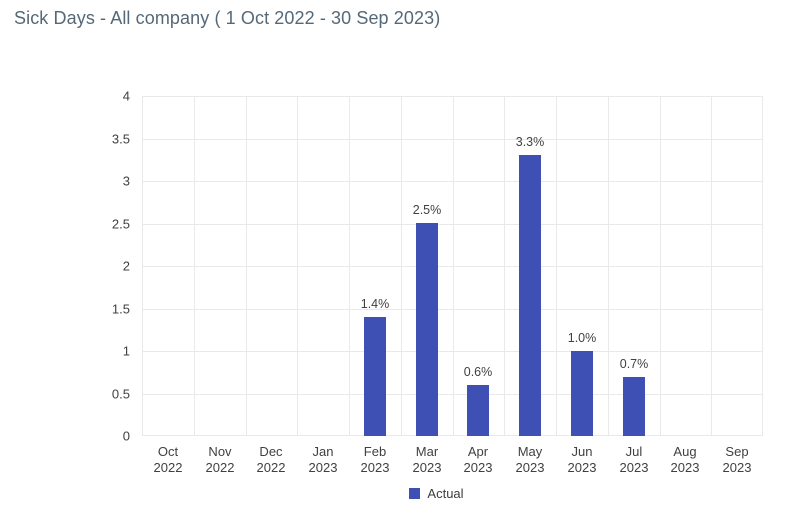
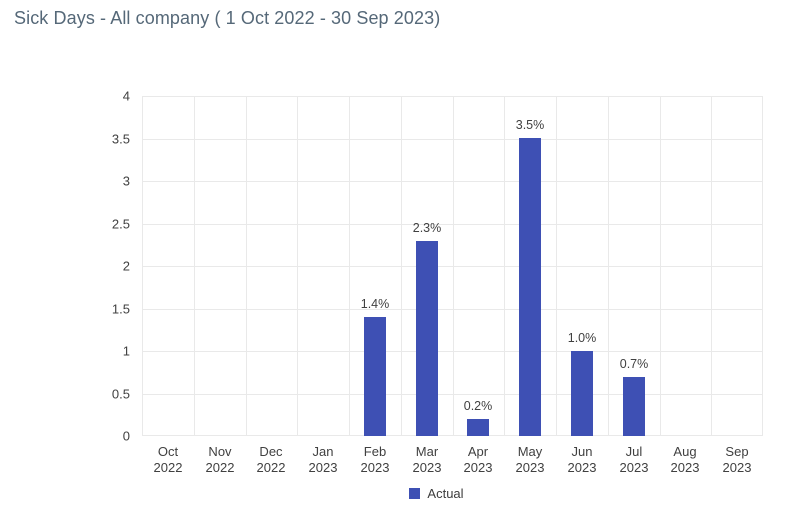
Mar 2023: 2.5% -> 2.3%
Apr 2023: 0.6% -> 0.2%
May 2023: 3.3% -> 3.5%
